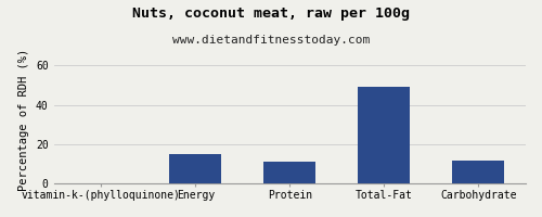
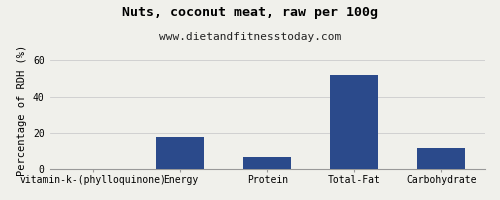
Energy: 15 -> 18
Protein: 11 -> 7
Total-Fat: 49 -> 52
